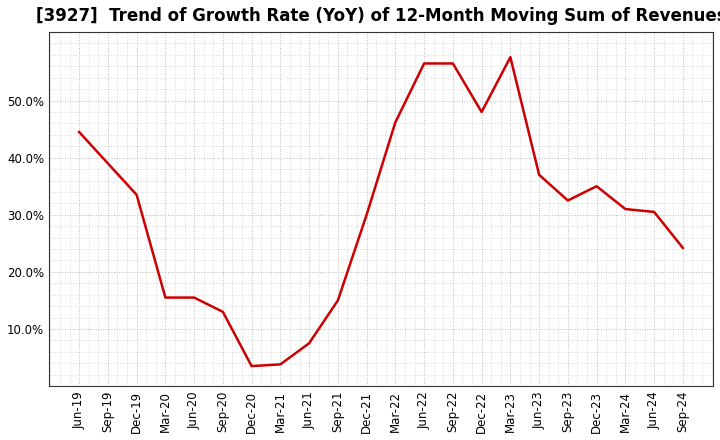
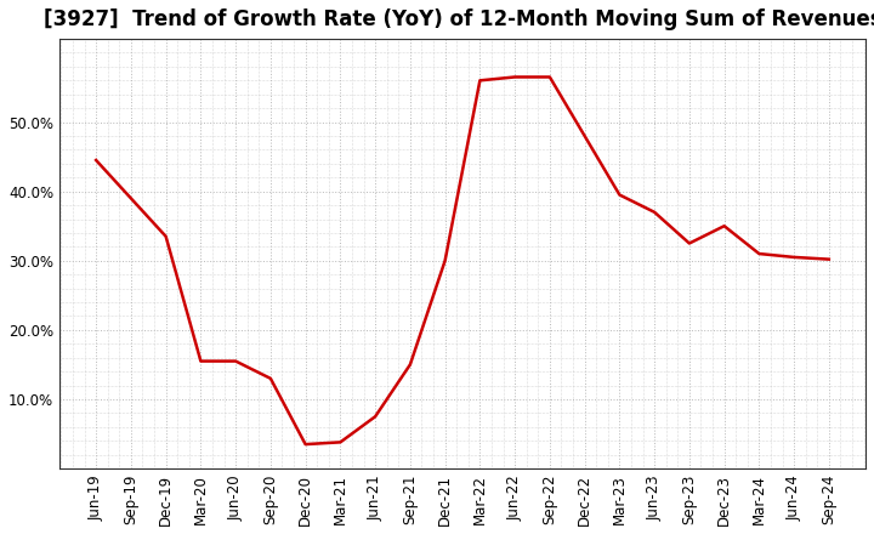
Mar-22: 46.2% -> 56.0%
Mar-23: 57.6% -> 39.5%
Sep-24: 24.2% -> 30.2%
